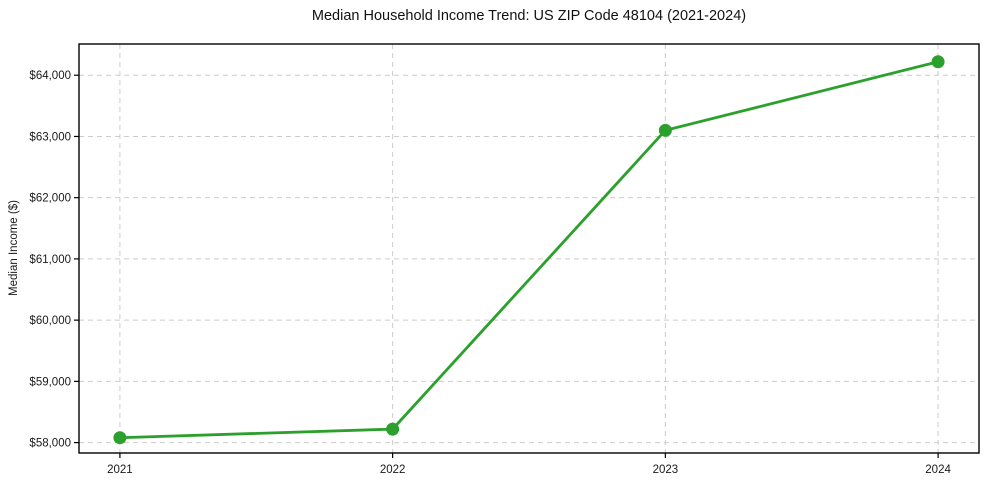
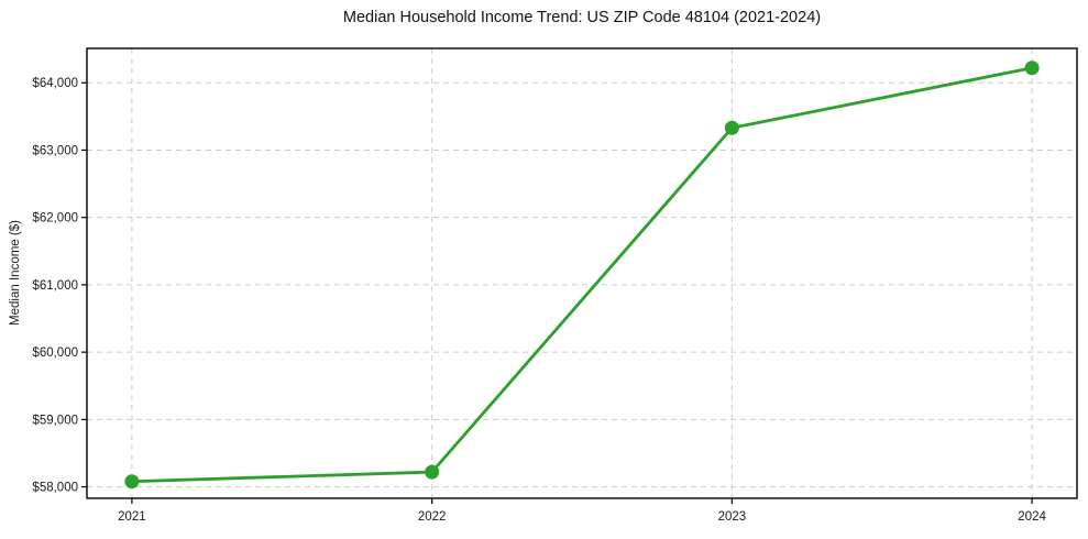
2023: $63100 -> $63300
